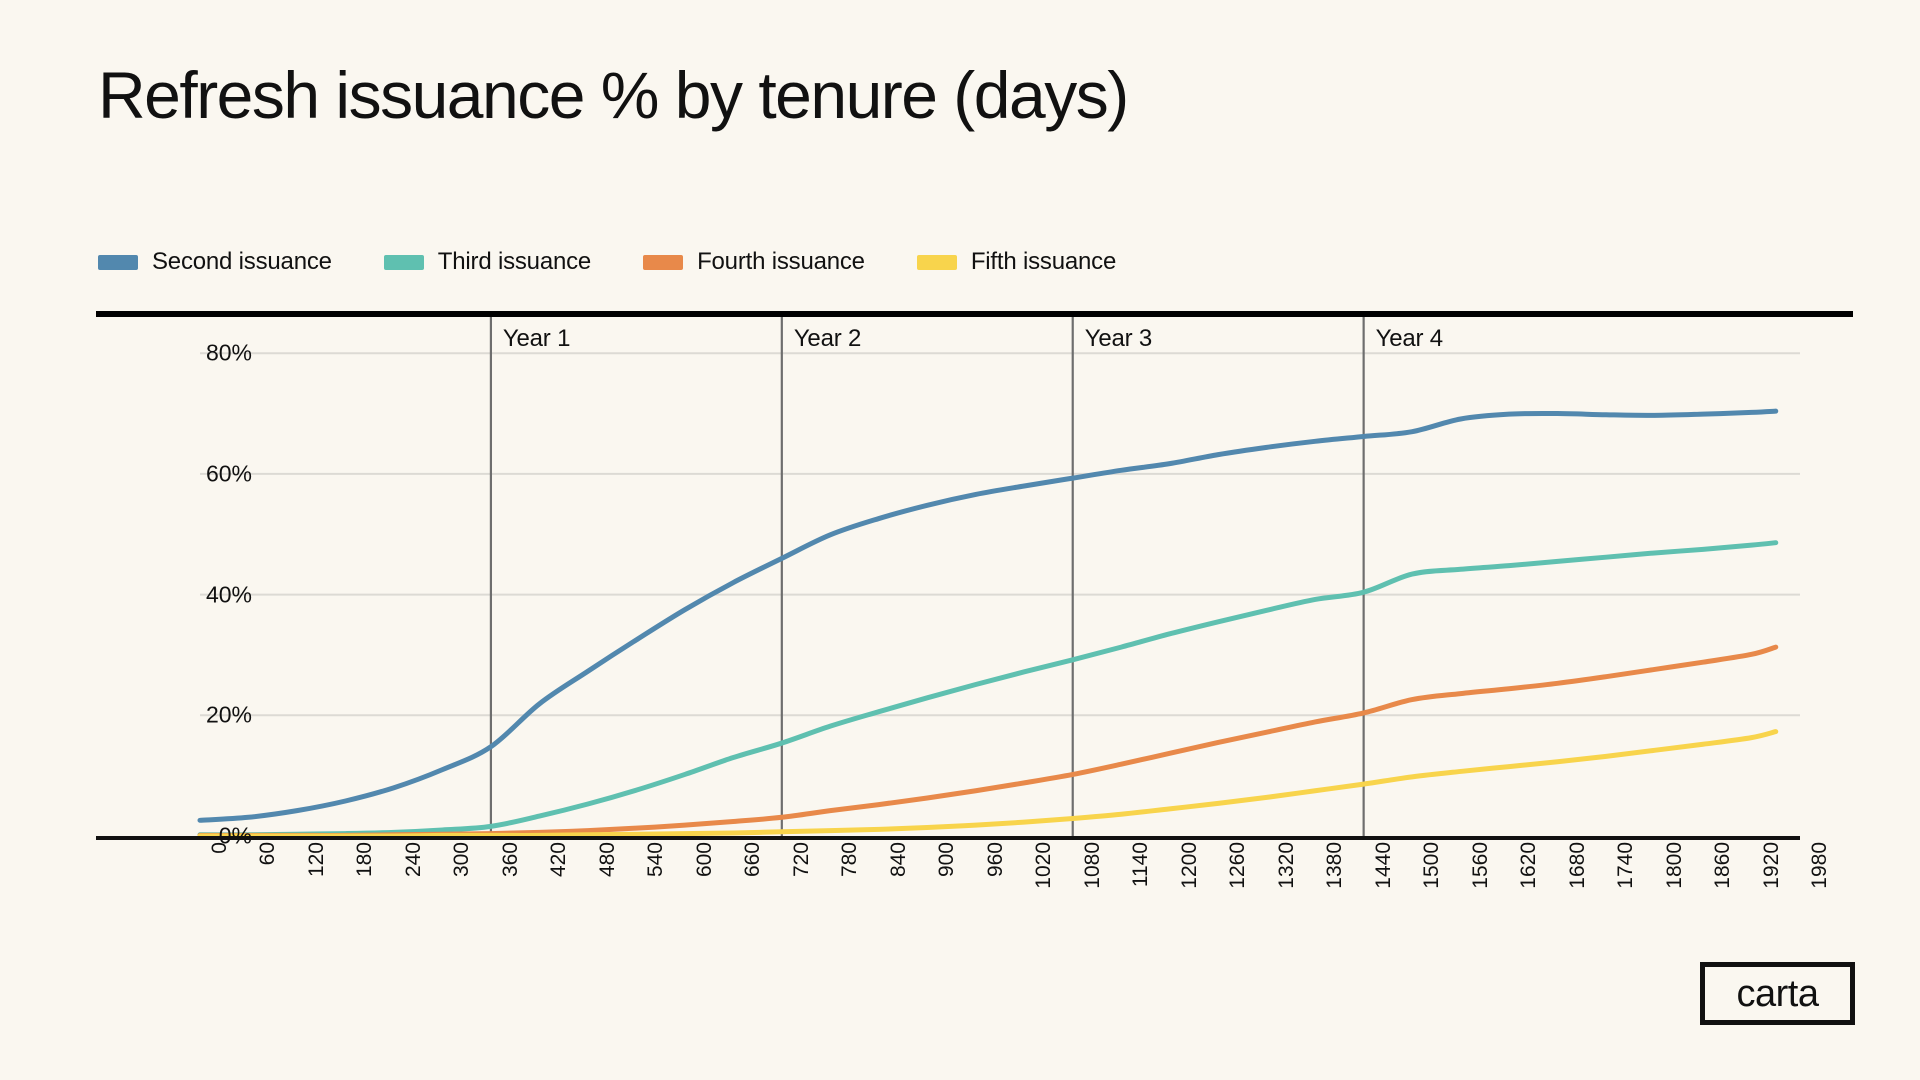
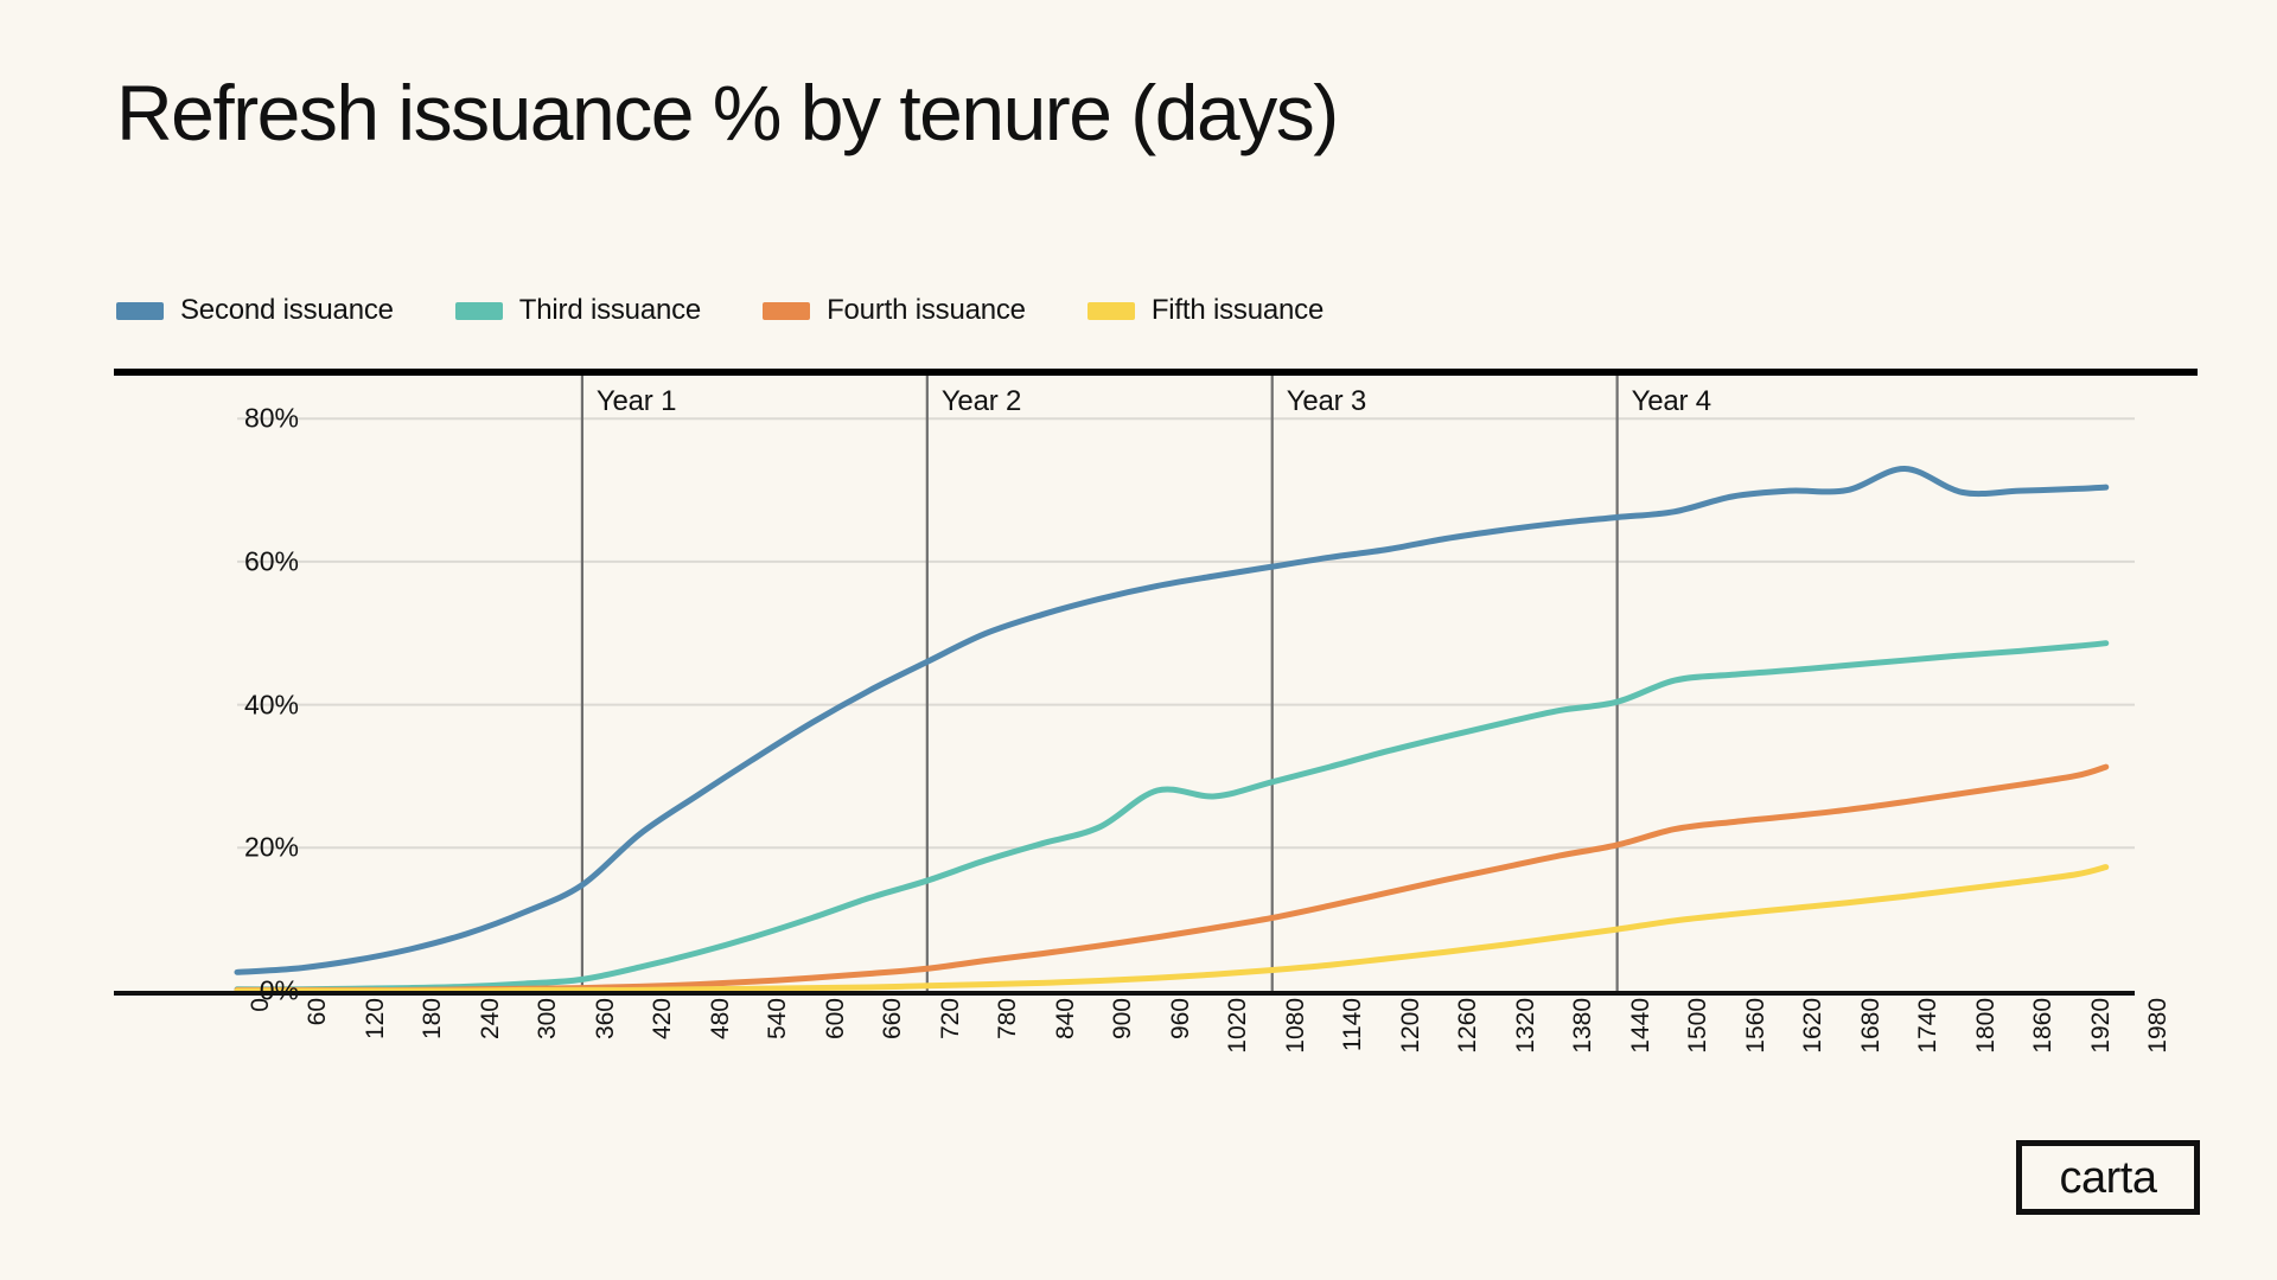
Third issuance/960: 25% -> 28%
Second issuance/1740: 70% -> 73%
